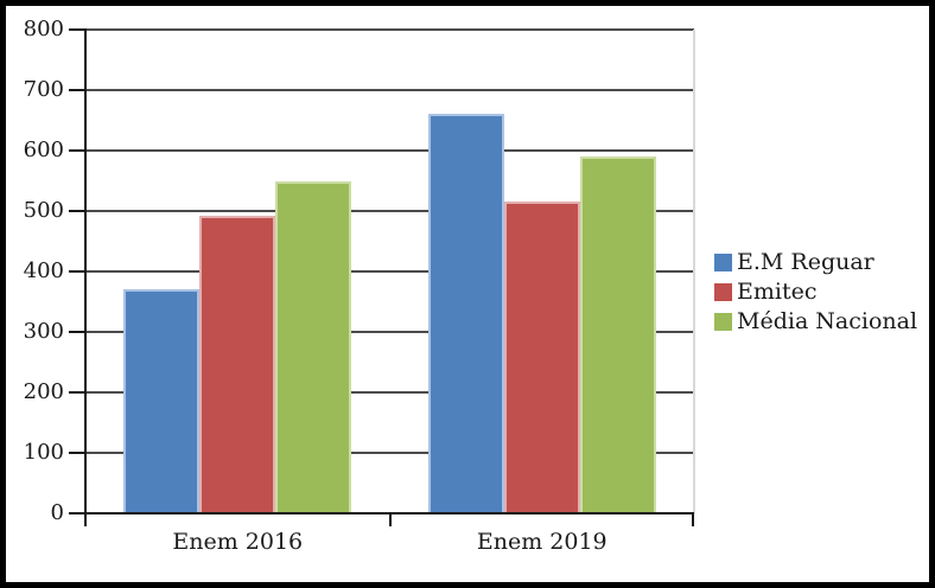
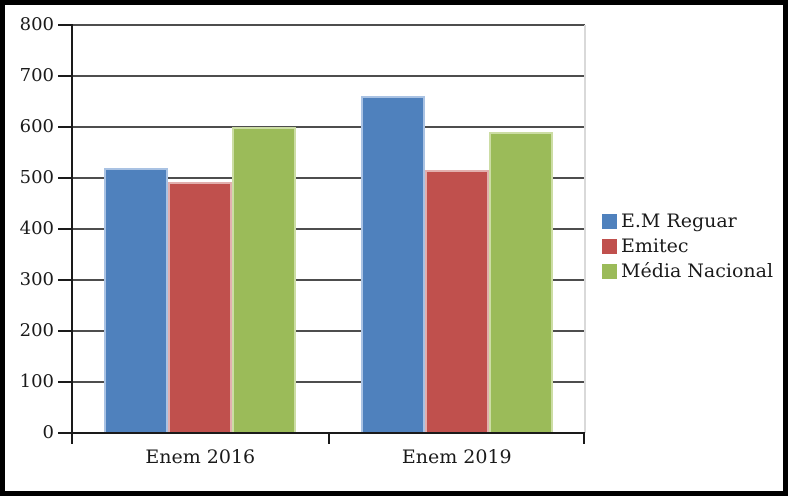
E.M Reguar/Enem 2016: 370 -> 520
Média Nacional/Enem 2016: 550 -> 600
